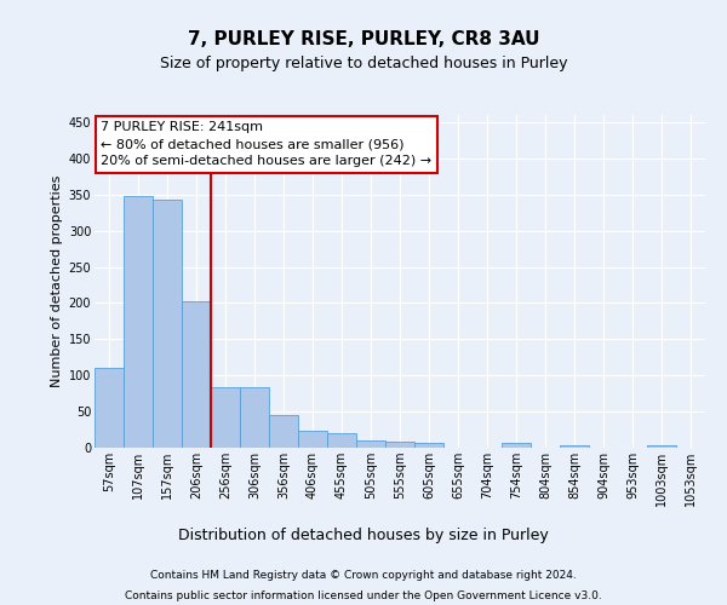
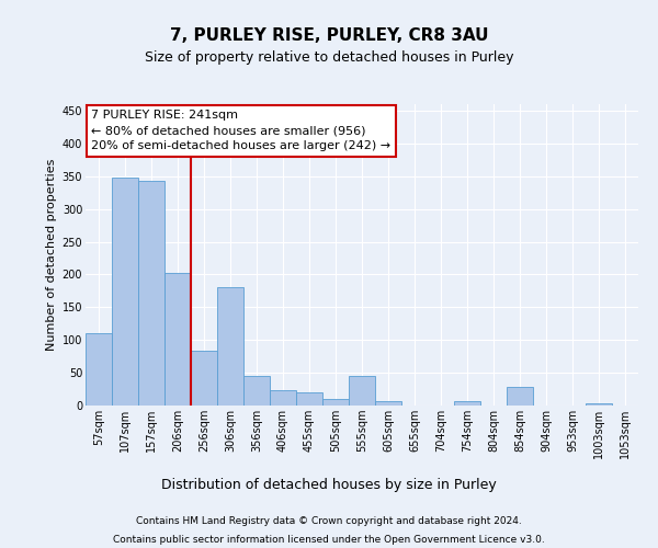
306sqm: 84 -> 180
555sqm: 8 -> 46
854sqm: 3 -> 28
